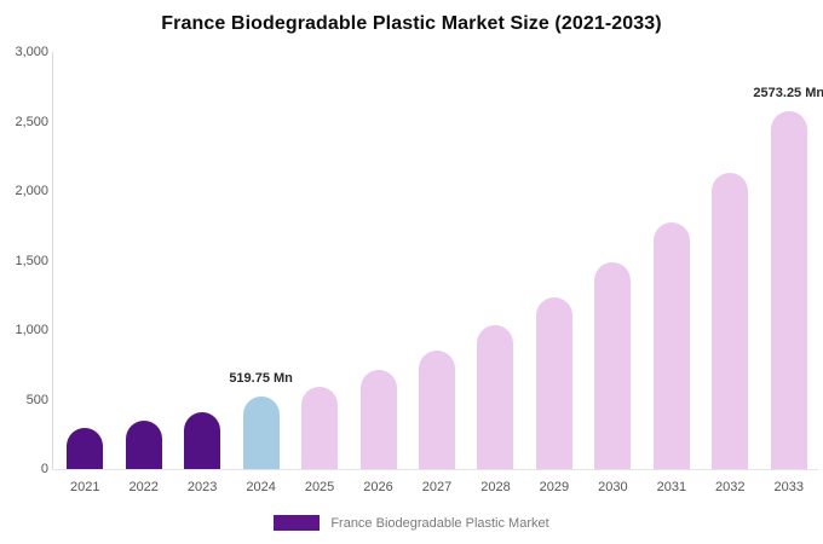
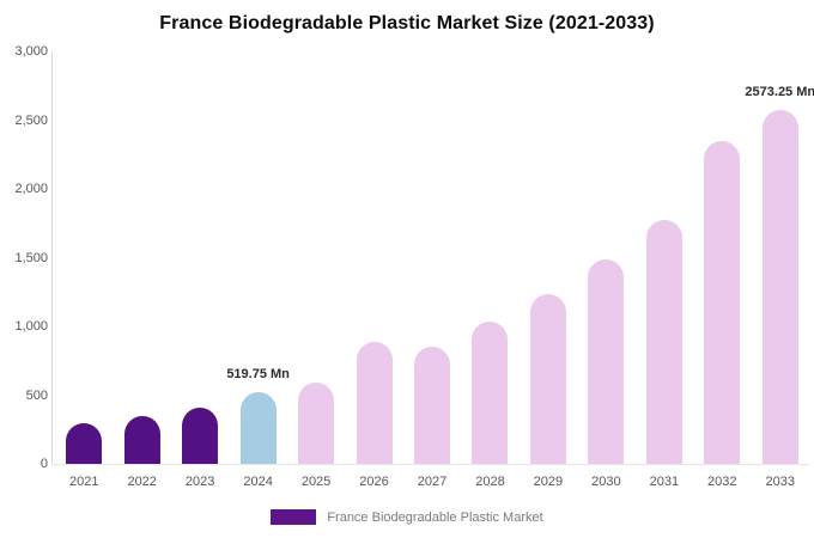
2026: 710 -> 890
2032: 2130 -> 2350
